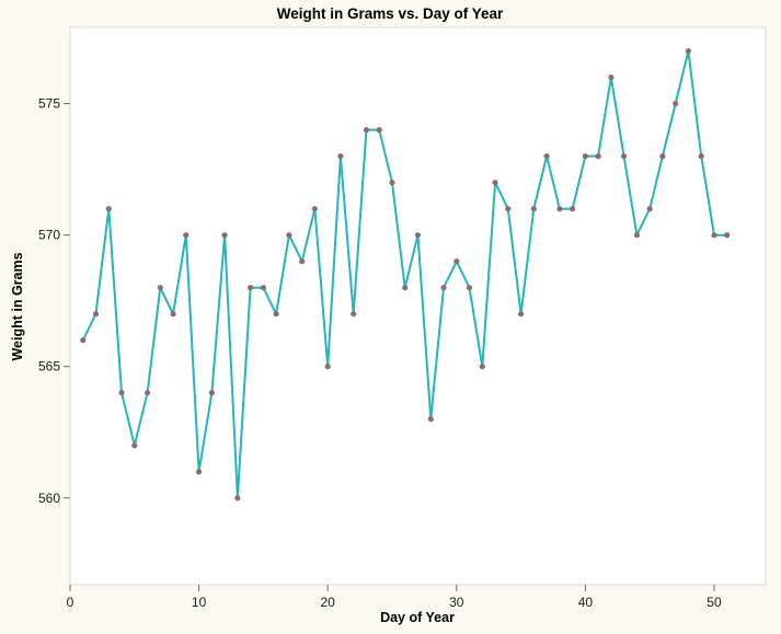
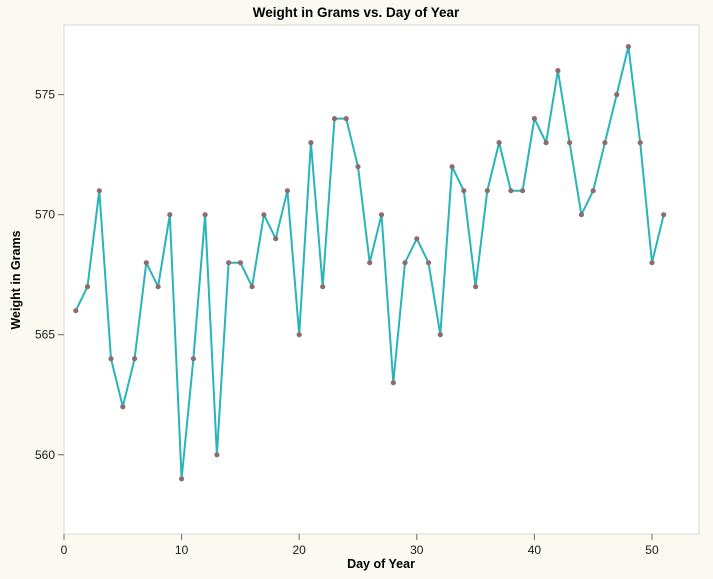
10: 561 -> 559
40: 573 -> 574
50: 570 -> 568
